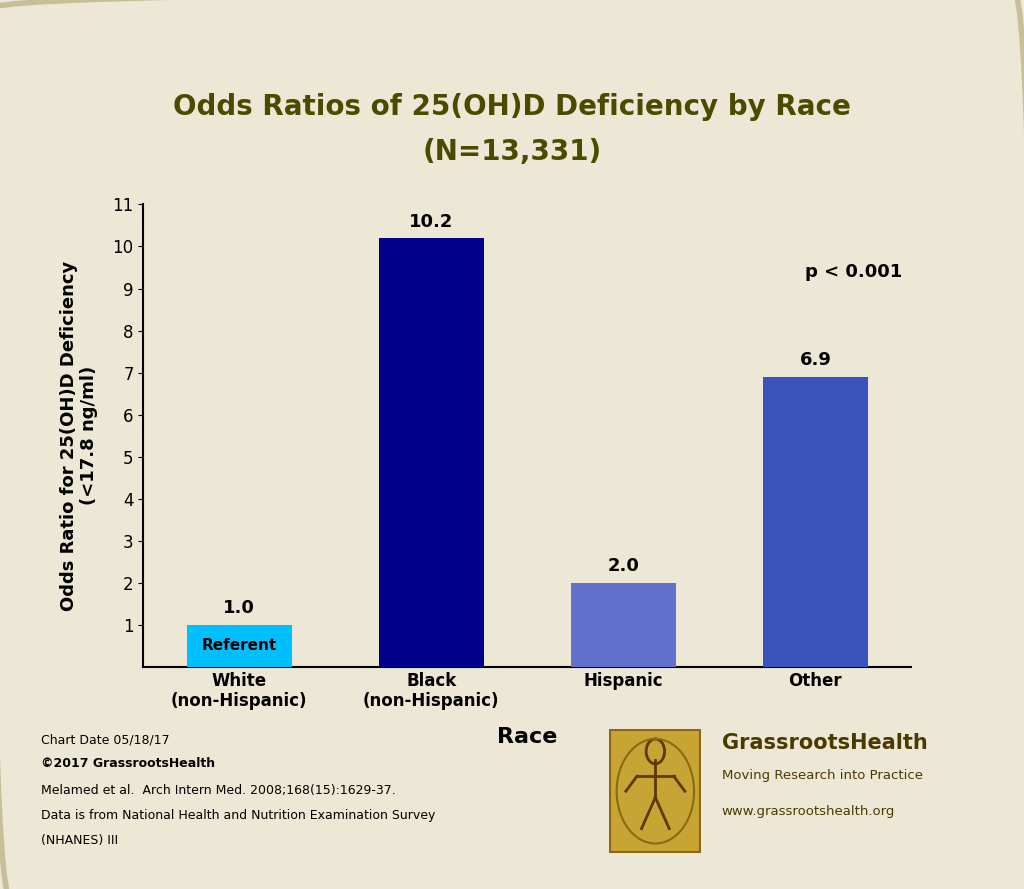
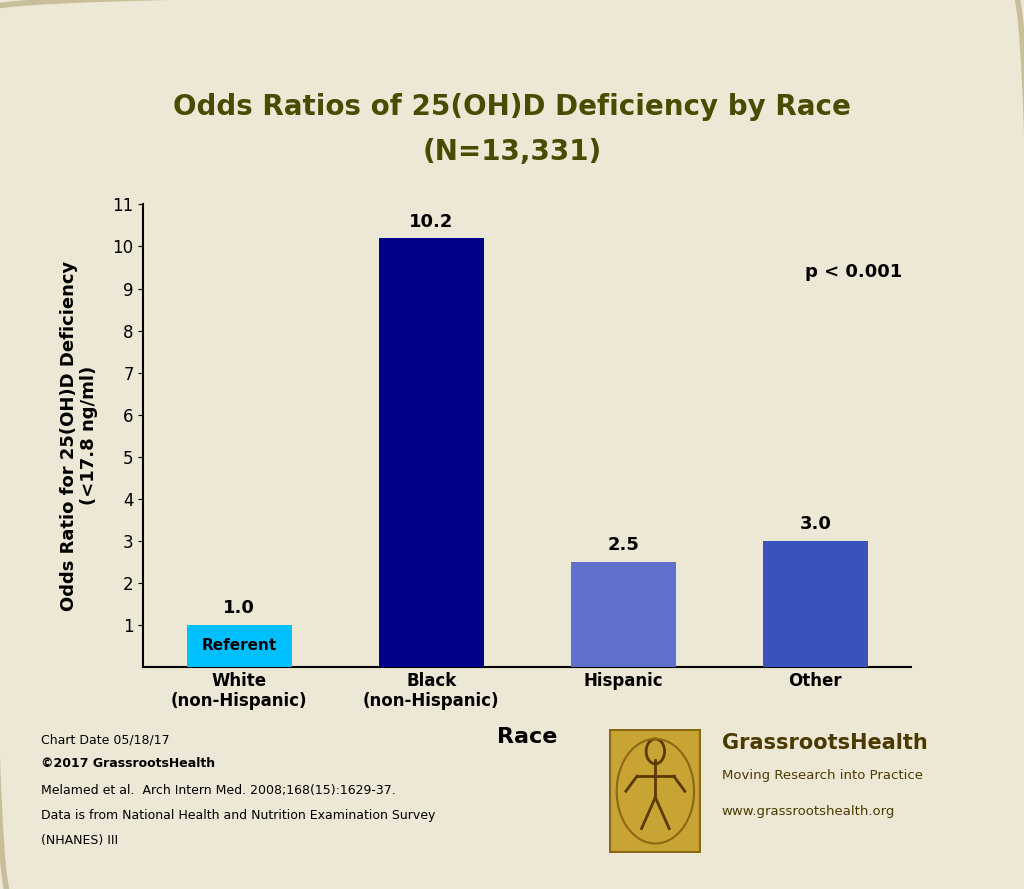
Hispanic: 2.0 -> 2.5
Other: 6.9 -> 3.0
